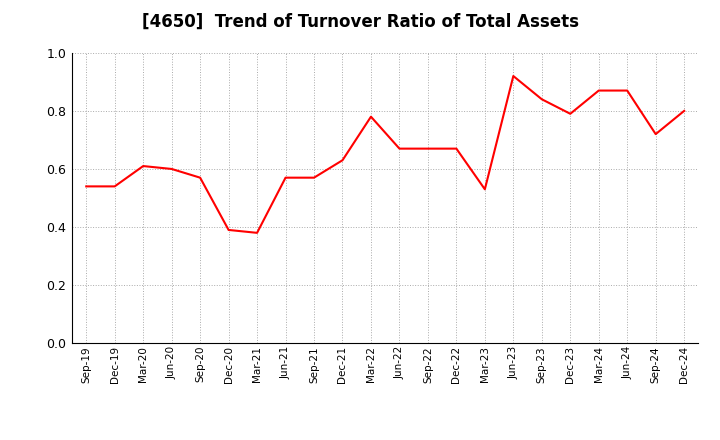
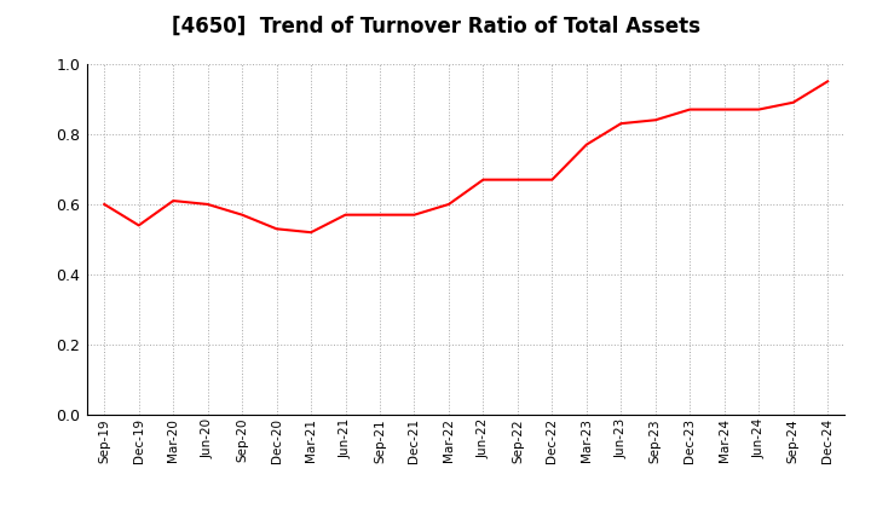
Sep-19: 0.54 -> 0.60
Dec-20: 0.39 -> 0.53
Mar-21: 0.38 -> 0.52
Dec-21: 0.63 -> 0.57
Mar-22: 0.78 -> 0.60
Mar-23: 0.53 -> 0.77
Jun-23: 0.92 -> 0.83
Dec-23: 0.79 -> 0.87
Sep-24: 0.72 -> 0.89
Dec-24: 0.80 -> 0.95
